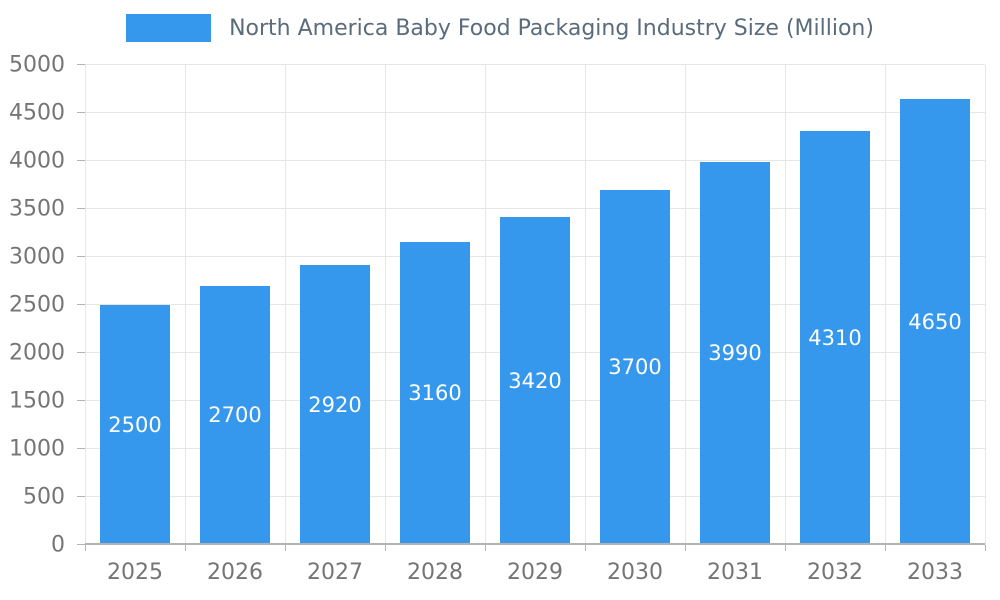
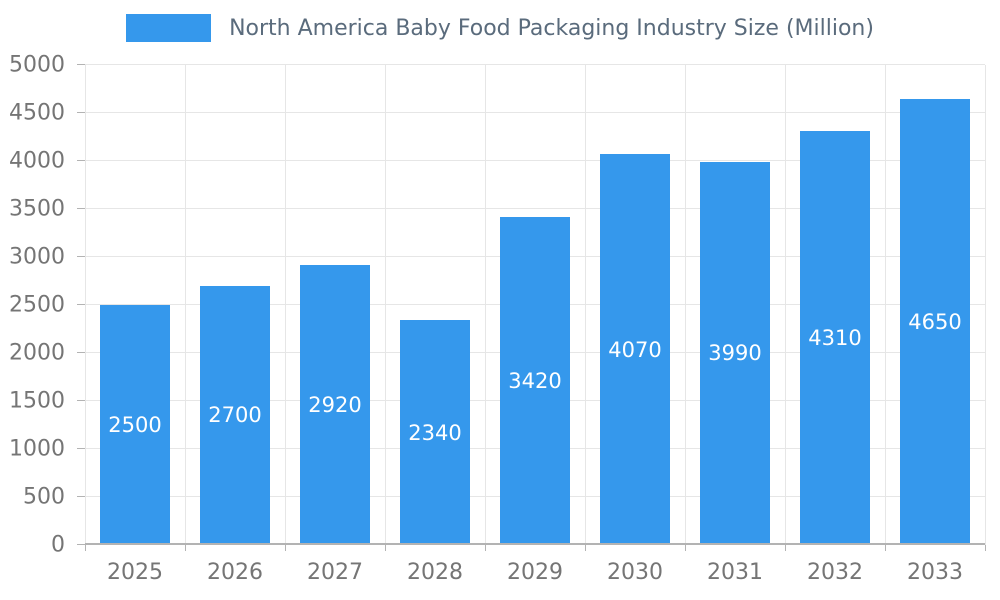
2028: 3160 -> 2340
2030: 3700 -> 4070
